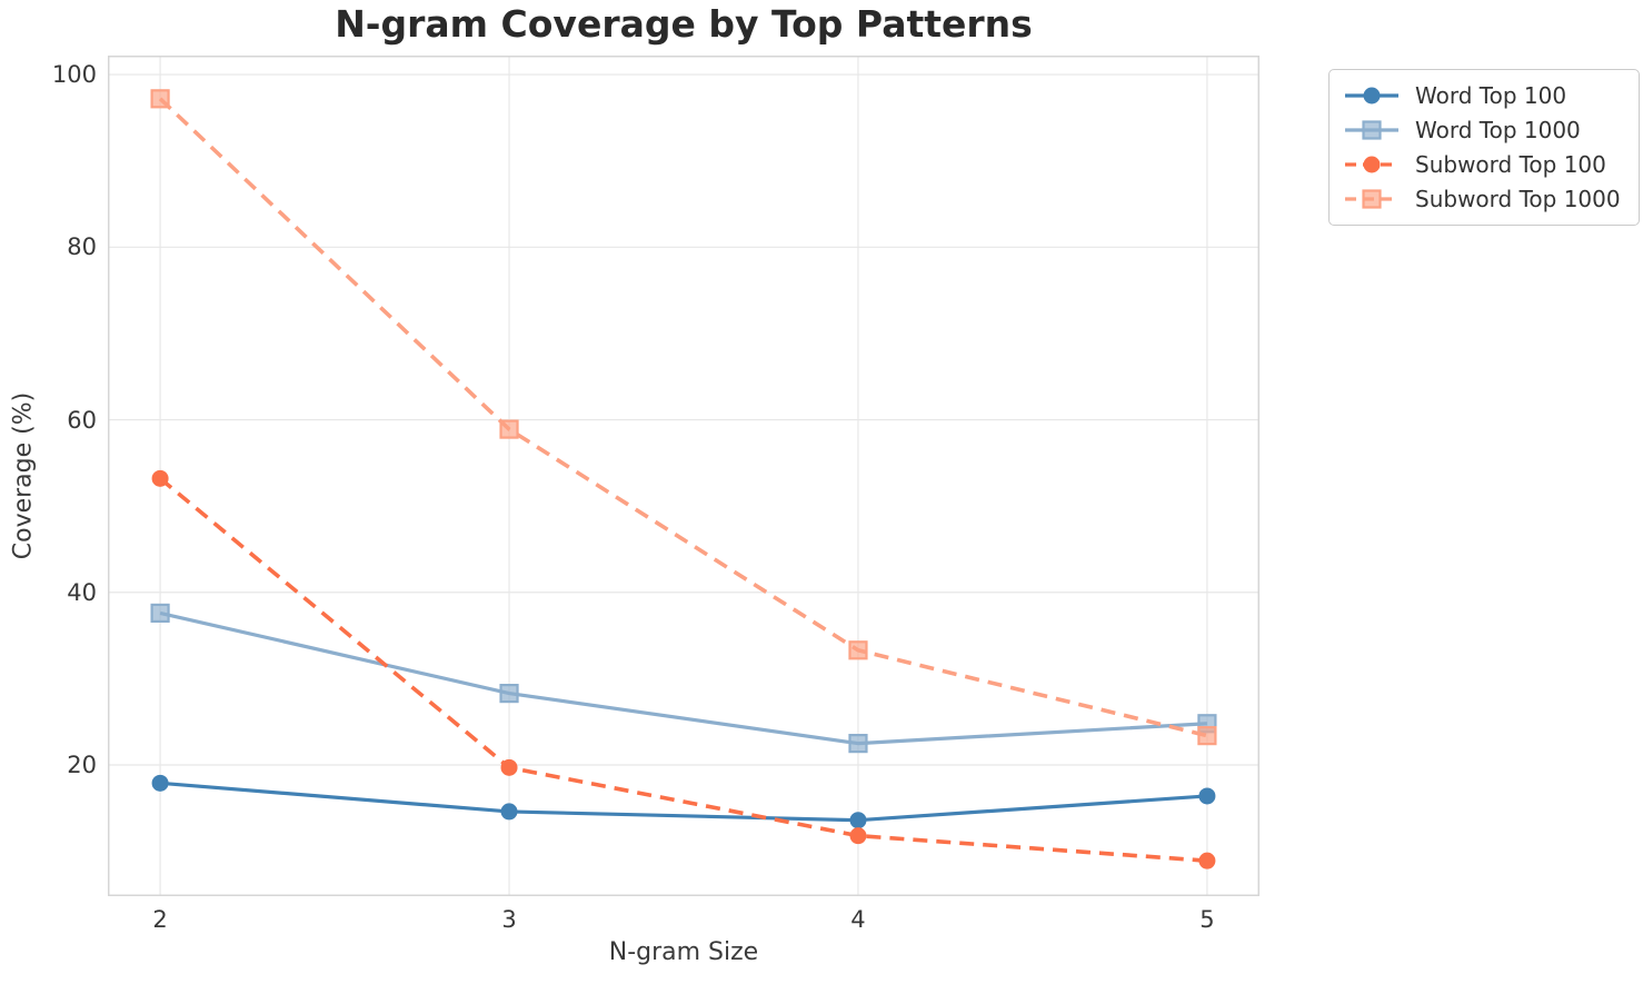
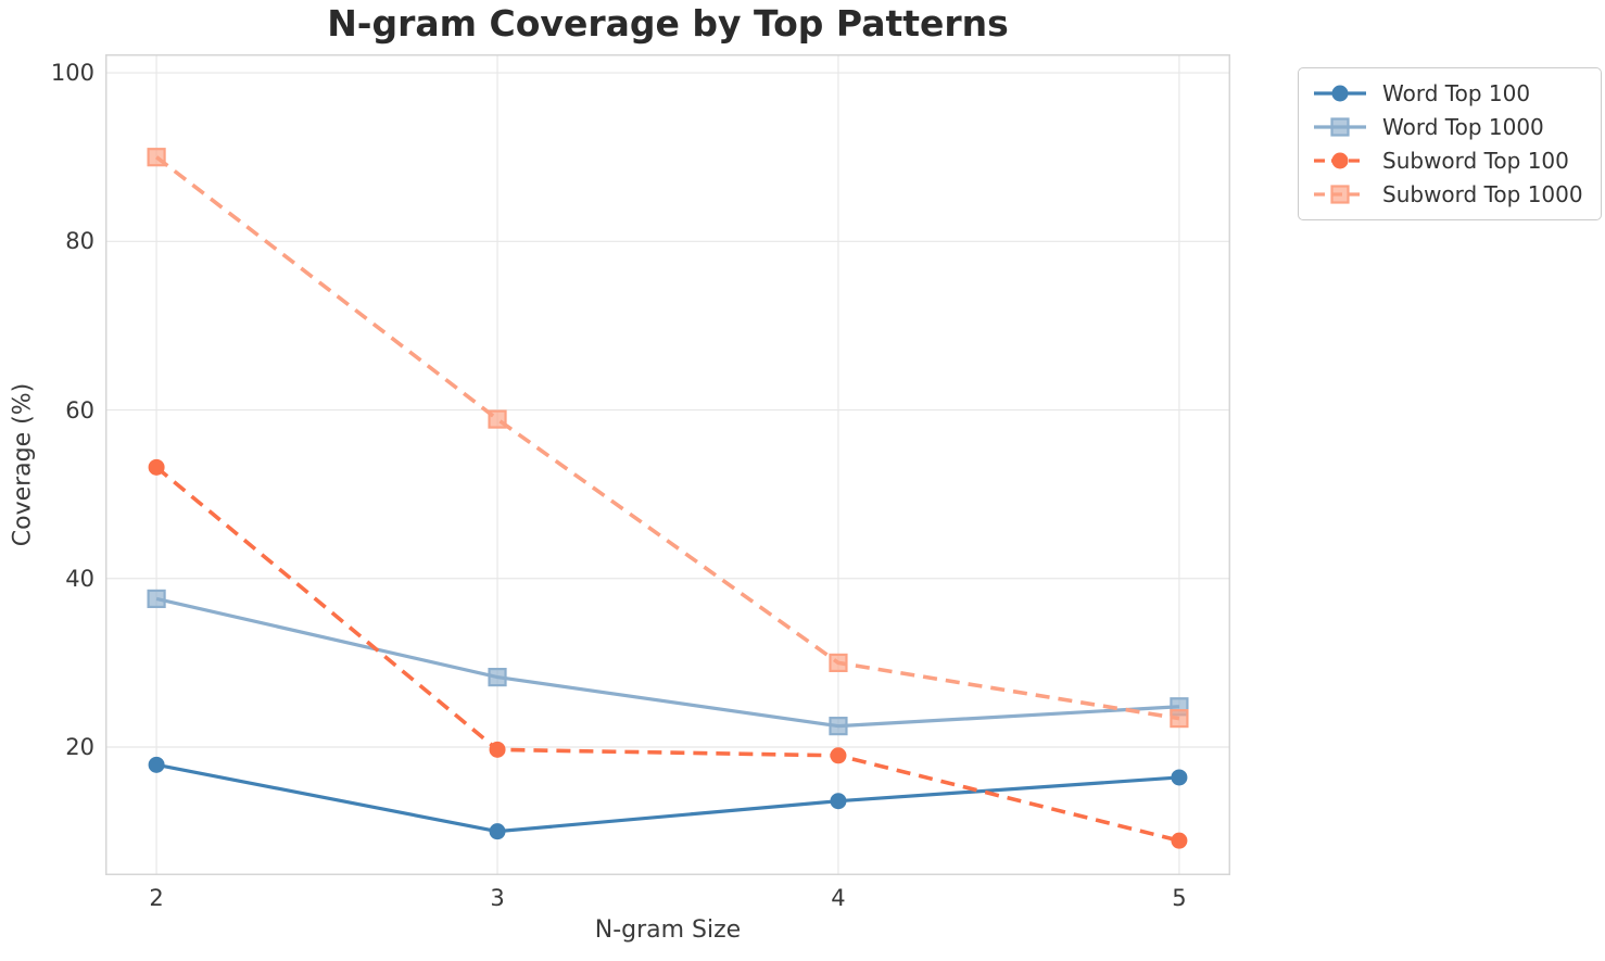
Subword Top 1000/2: 97 -> 90
Word Top 100/3: 15 -> 10
Subword Top 100/4: 12 -> 19
Subword Top 1000/4: 33 -> 30
